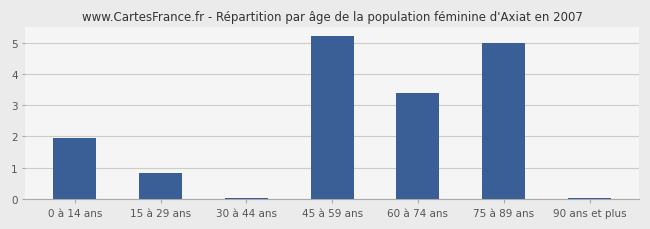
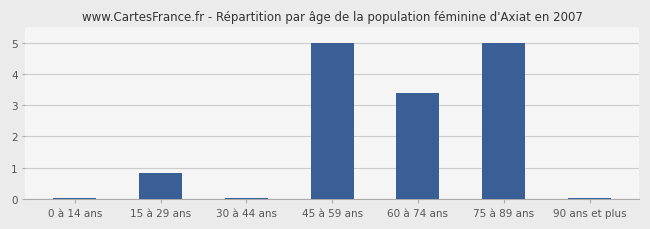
0 à 14 ans: 1.95 -> 0.03
45 à 59 ans: 5.20 -> 5.00
